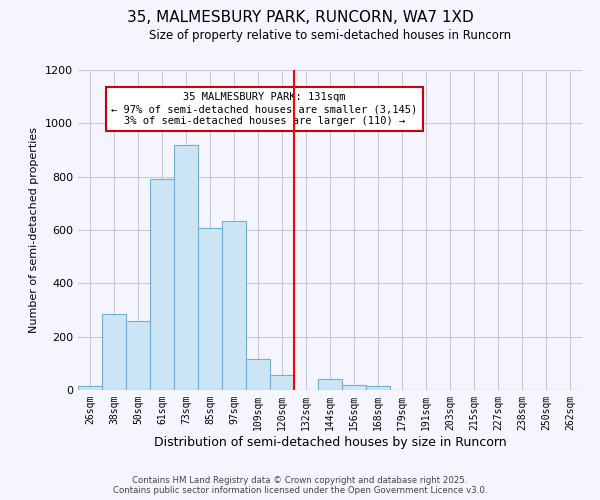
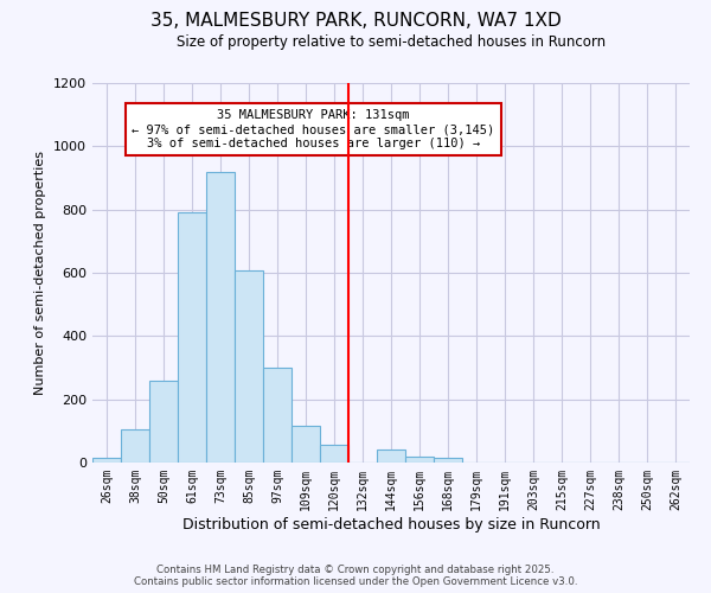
38sqm: 285 -> 105
97sqm: 635 -> 300
